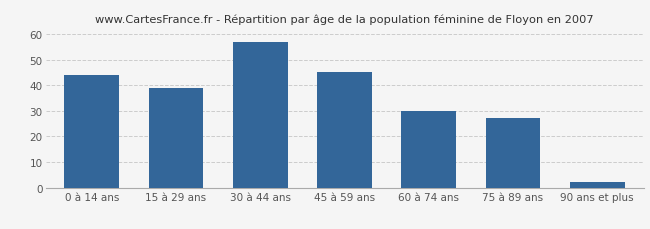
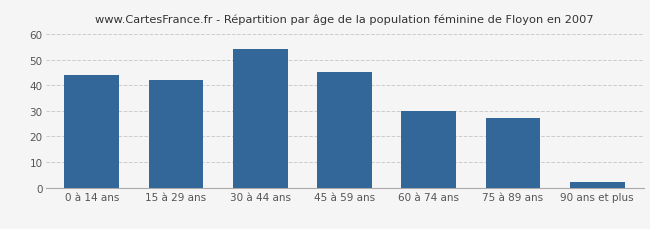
15 à 29 ans: 39 -> 42
30 à 44 ans: 57 -> 54
